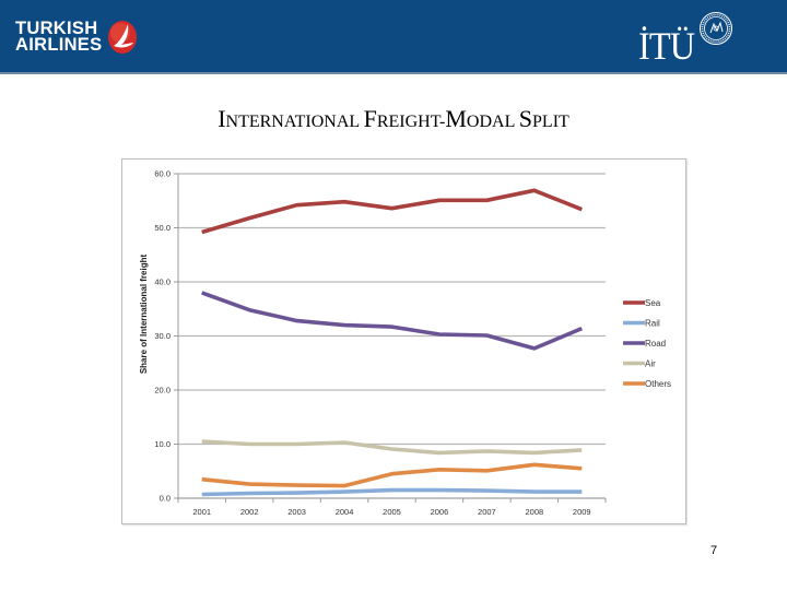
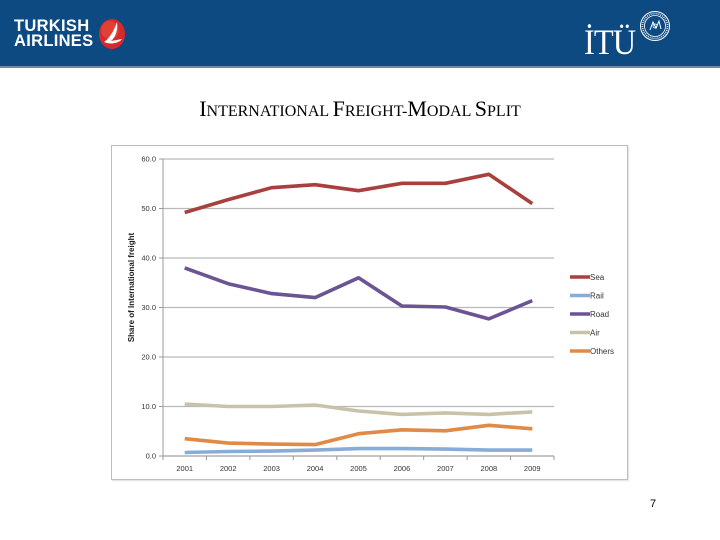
Road/2005: 32 -> 36
Sea/2009: 53 -> 51
